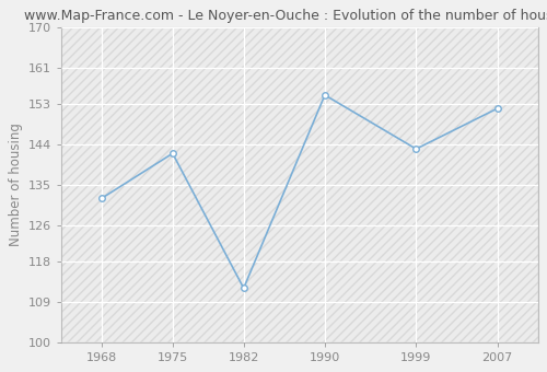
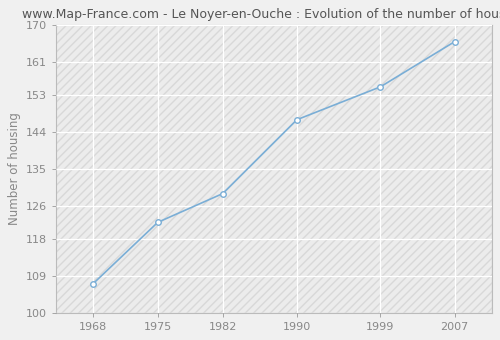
1968: 132 -> 107
1975: 142 -> 122
1982: 112 -> 129
1990: 155 -> 147
1999: 143 -> 155
2007: 152 -> 166
